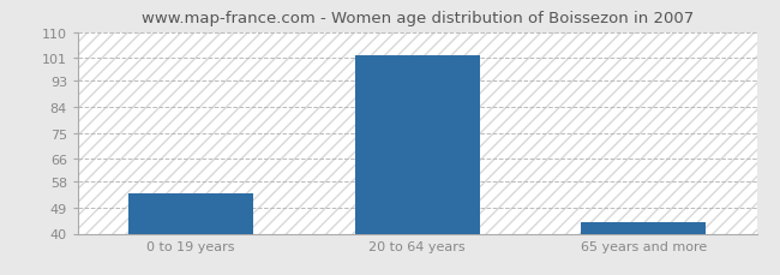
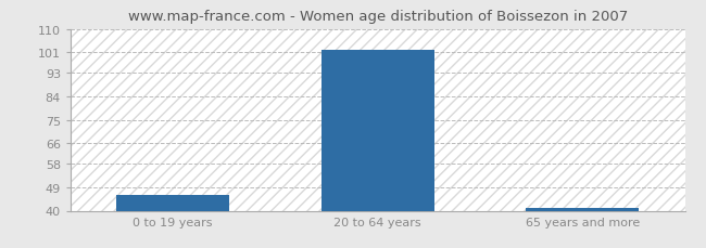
0 to 19 years: 54 -> 46
65 years and more: 44 -> 41
